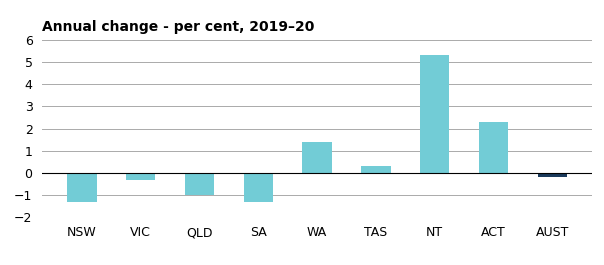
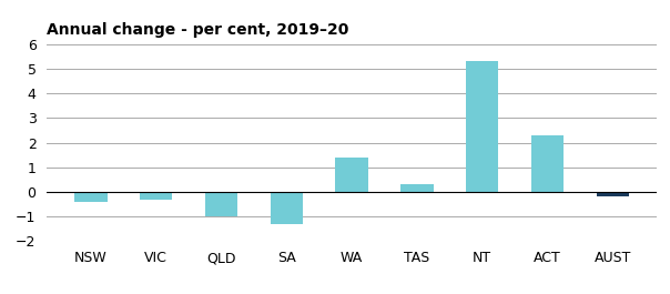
NSW: -1.3 -> -0.4
